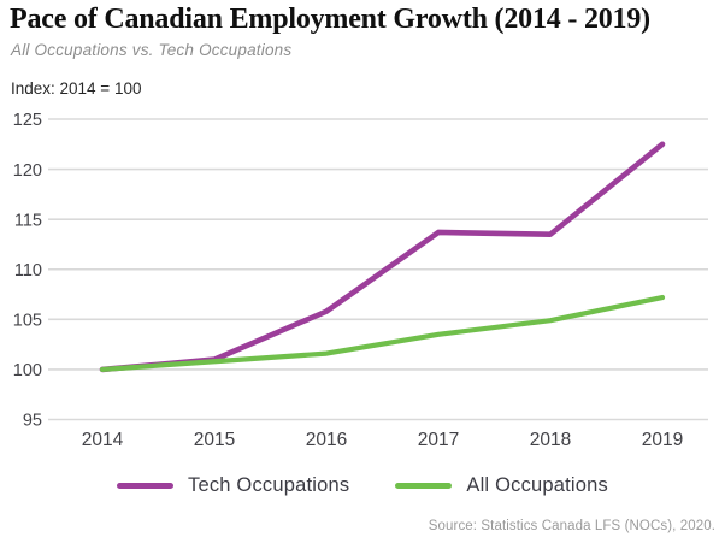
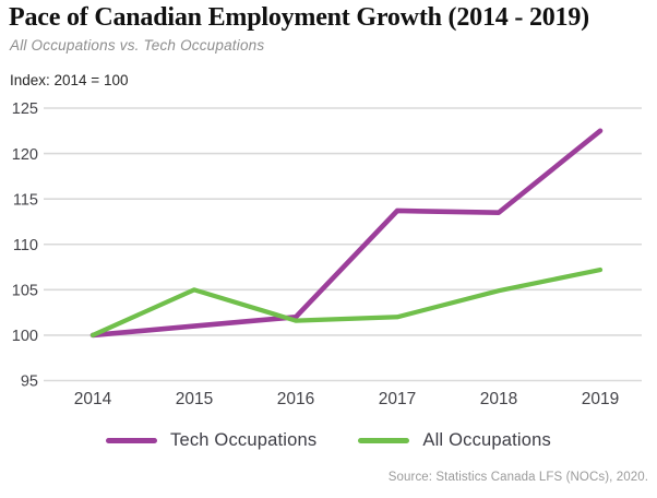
All Occupations/2015: 101 -> 105
Tech Occupations/2016: 106 -> 102
All Occupations/2017: 104 -> 102
